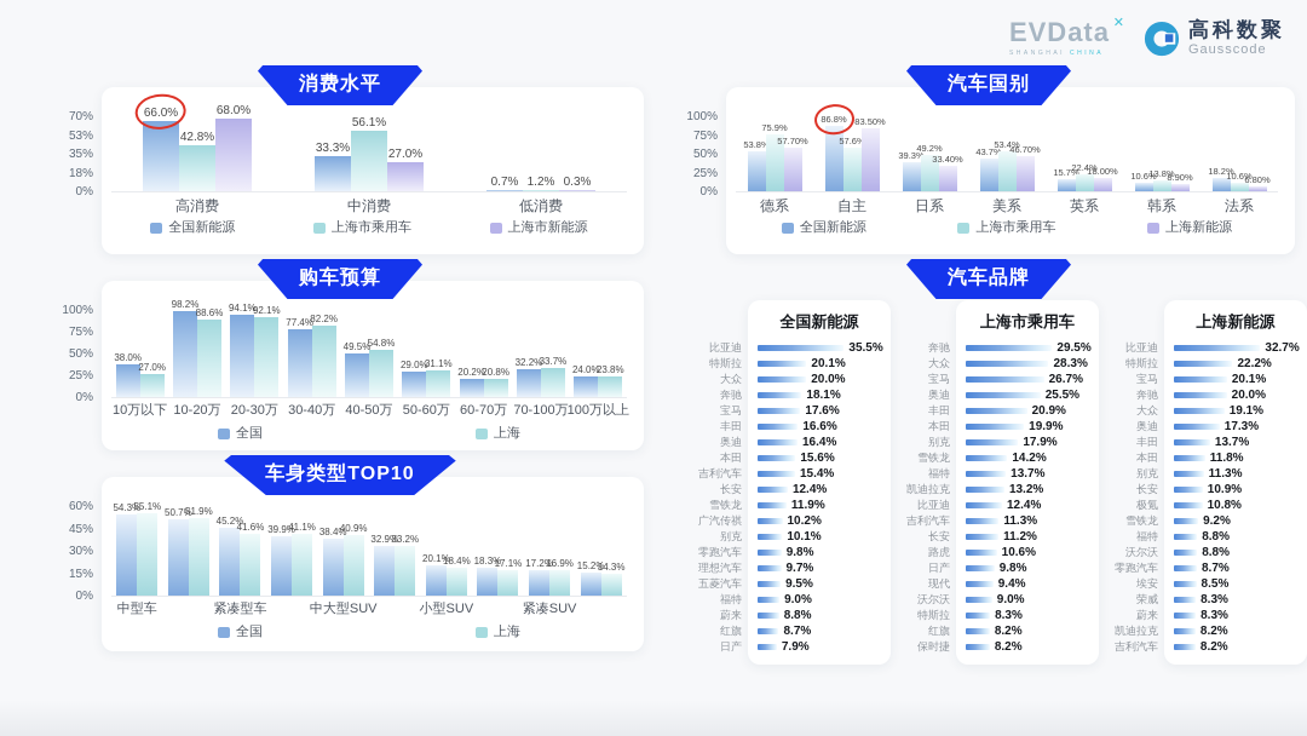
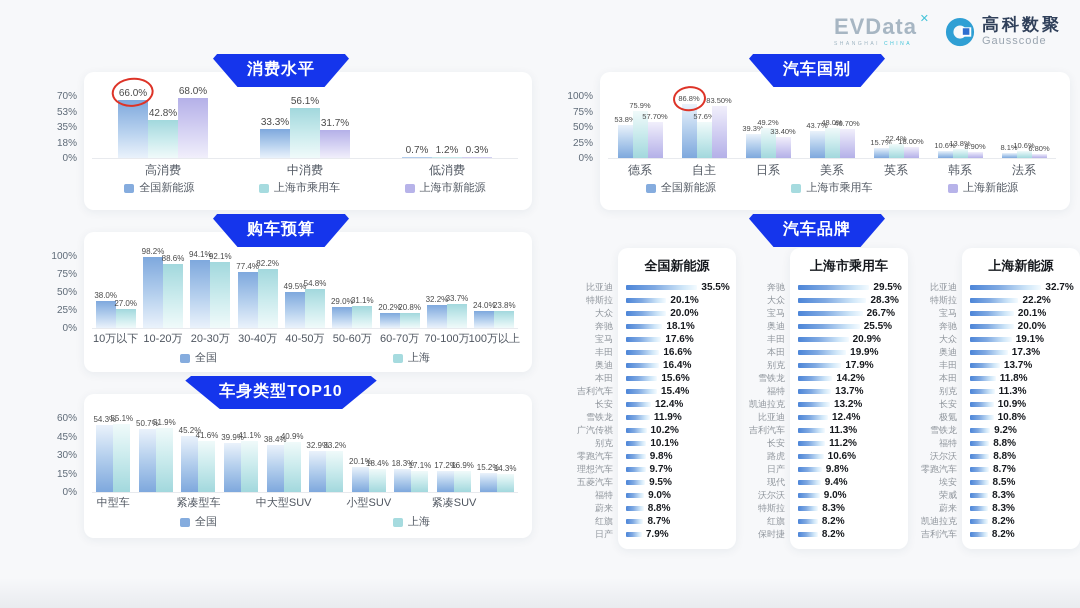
消费水平/上海市新能源/中消费: 27.0% -> 31.7%
汽车国别/上海市乘用车/美系: 53.4% -> 48.0%
汽车国别/全国新能源/法系: 18.2% -> 8.1%
